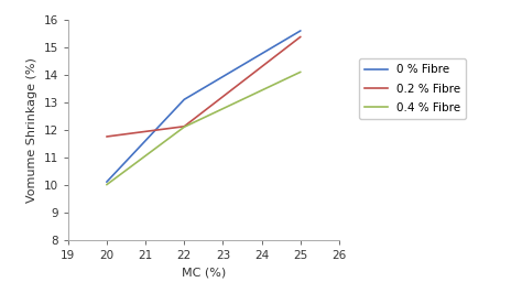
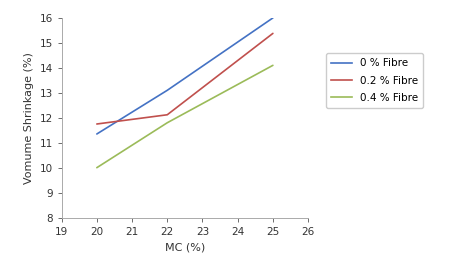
0 % Fibre/20: 10.10 -> 11.35
0.4 % Fibre/22: 12.1 -> 11.8
0 % Fibre/25: 15.60 -> 16.00
